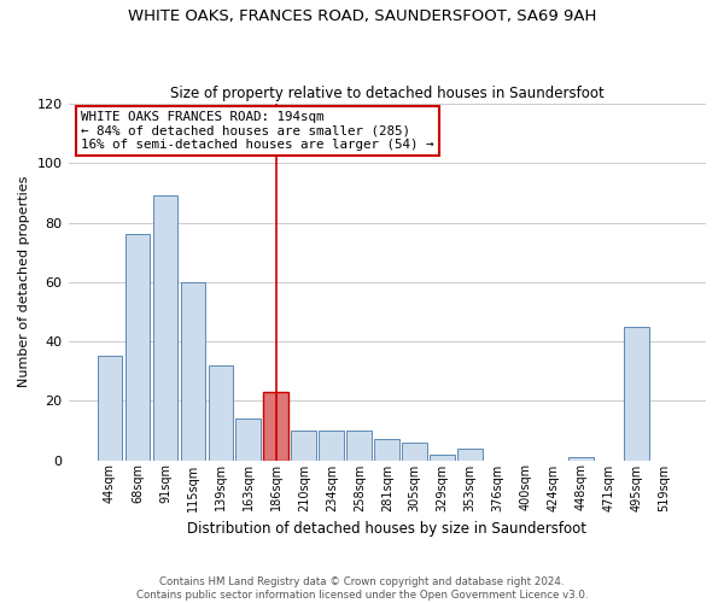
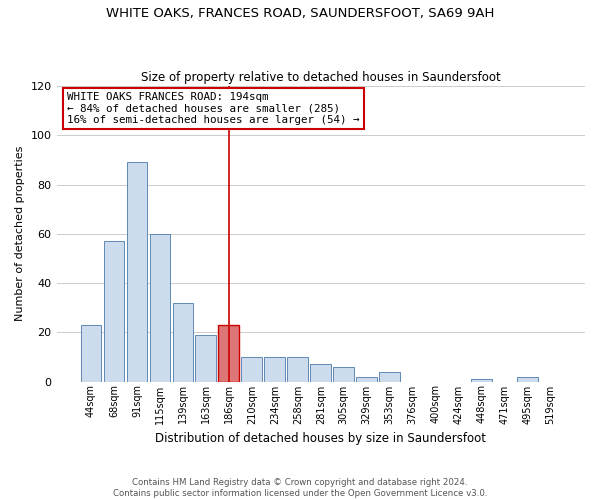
44sqm: 35 -> 23
68sqm: 76 -> 57
163sqm: 14 -> 19
495sqm: 45 -> 2
